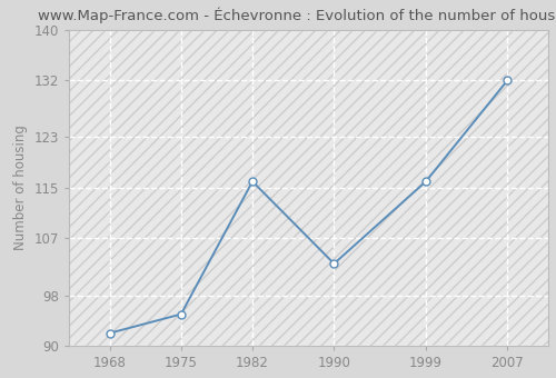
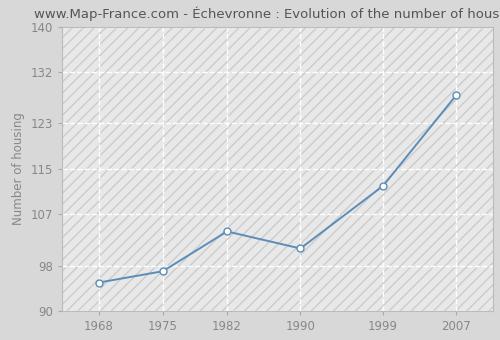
1968: 92 -> 95
1975: 95 -> 97
1982: 116 -> 104
1990: 103 -> 101
1999: 116 -> 112
2007: 132 -> 128
